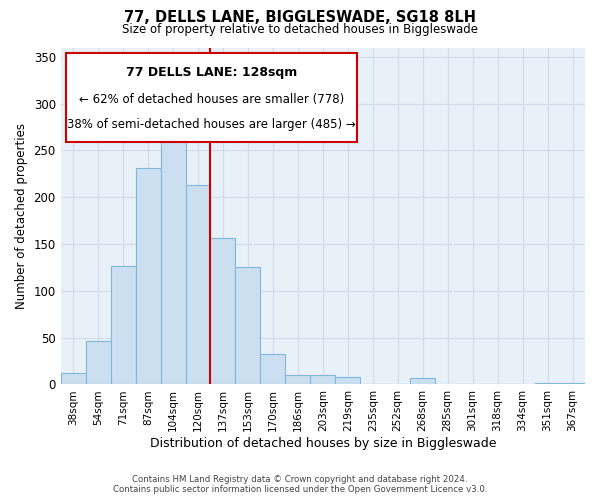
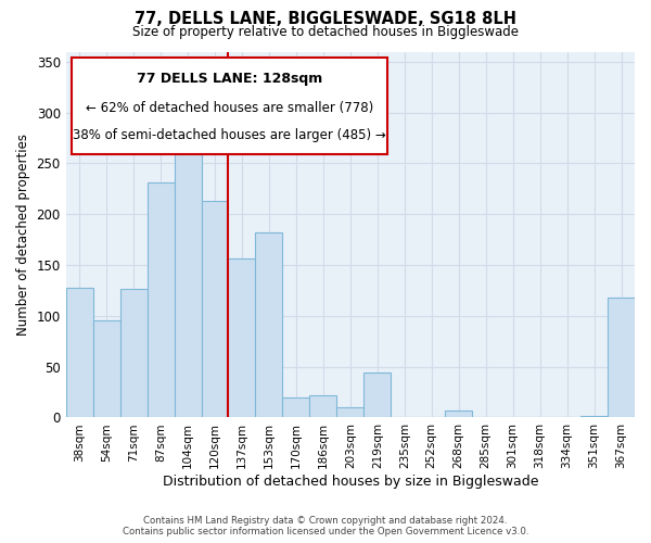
38sqm: 12 -> 128
54sqm: 46 -> 96
153sqm: 125 -> 182
170sqm: 33 -> 20
186sqm: 10 -> 22
219sqm: 8 -> 44
367sqm: 2 -> 118
